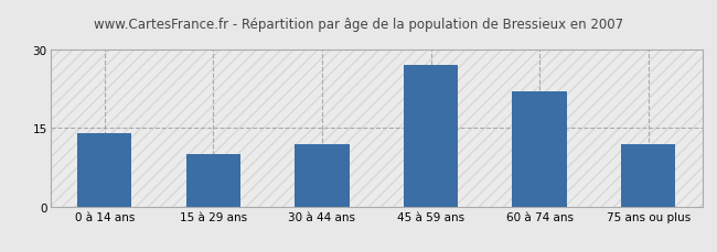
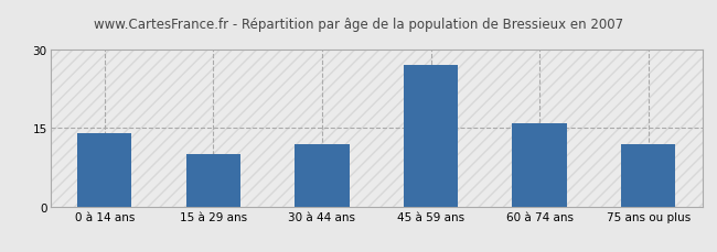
60 à 74 ans: 22 -> 16
